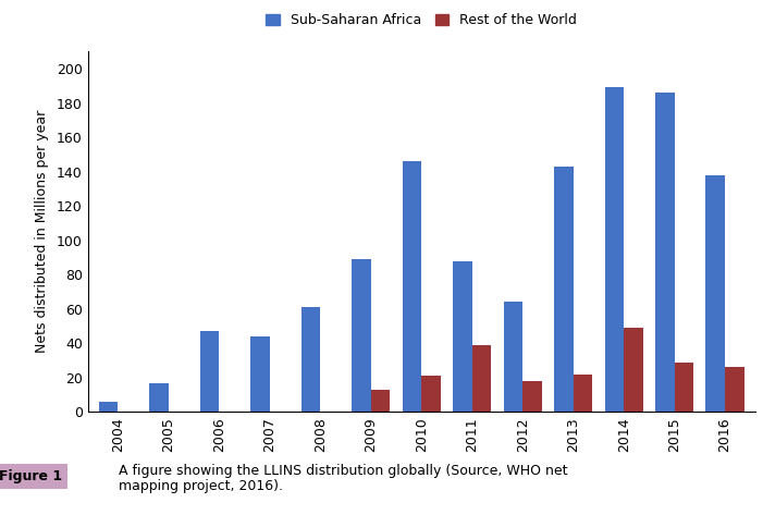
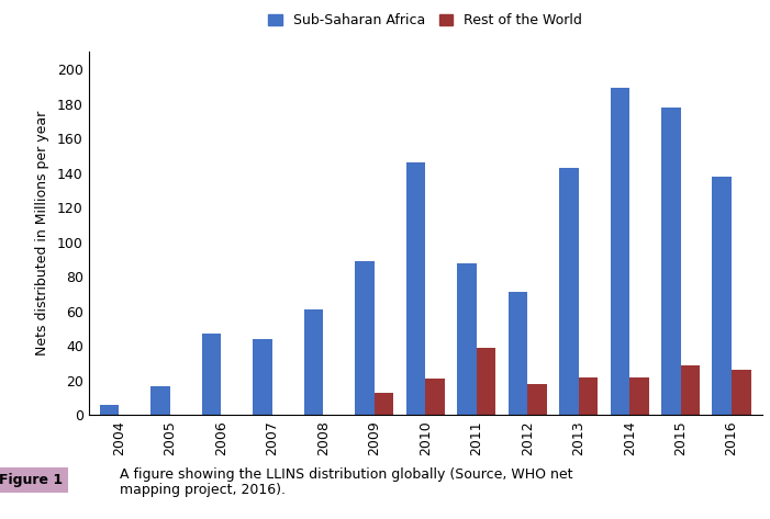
Sub-Saharan Africa/2012: 64 -> 71
Rest of the World/2014: 49 -> 22
Sub-Saharan Africa/2015: 186 -> 178
